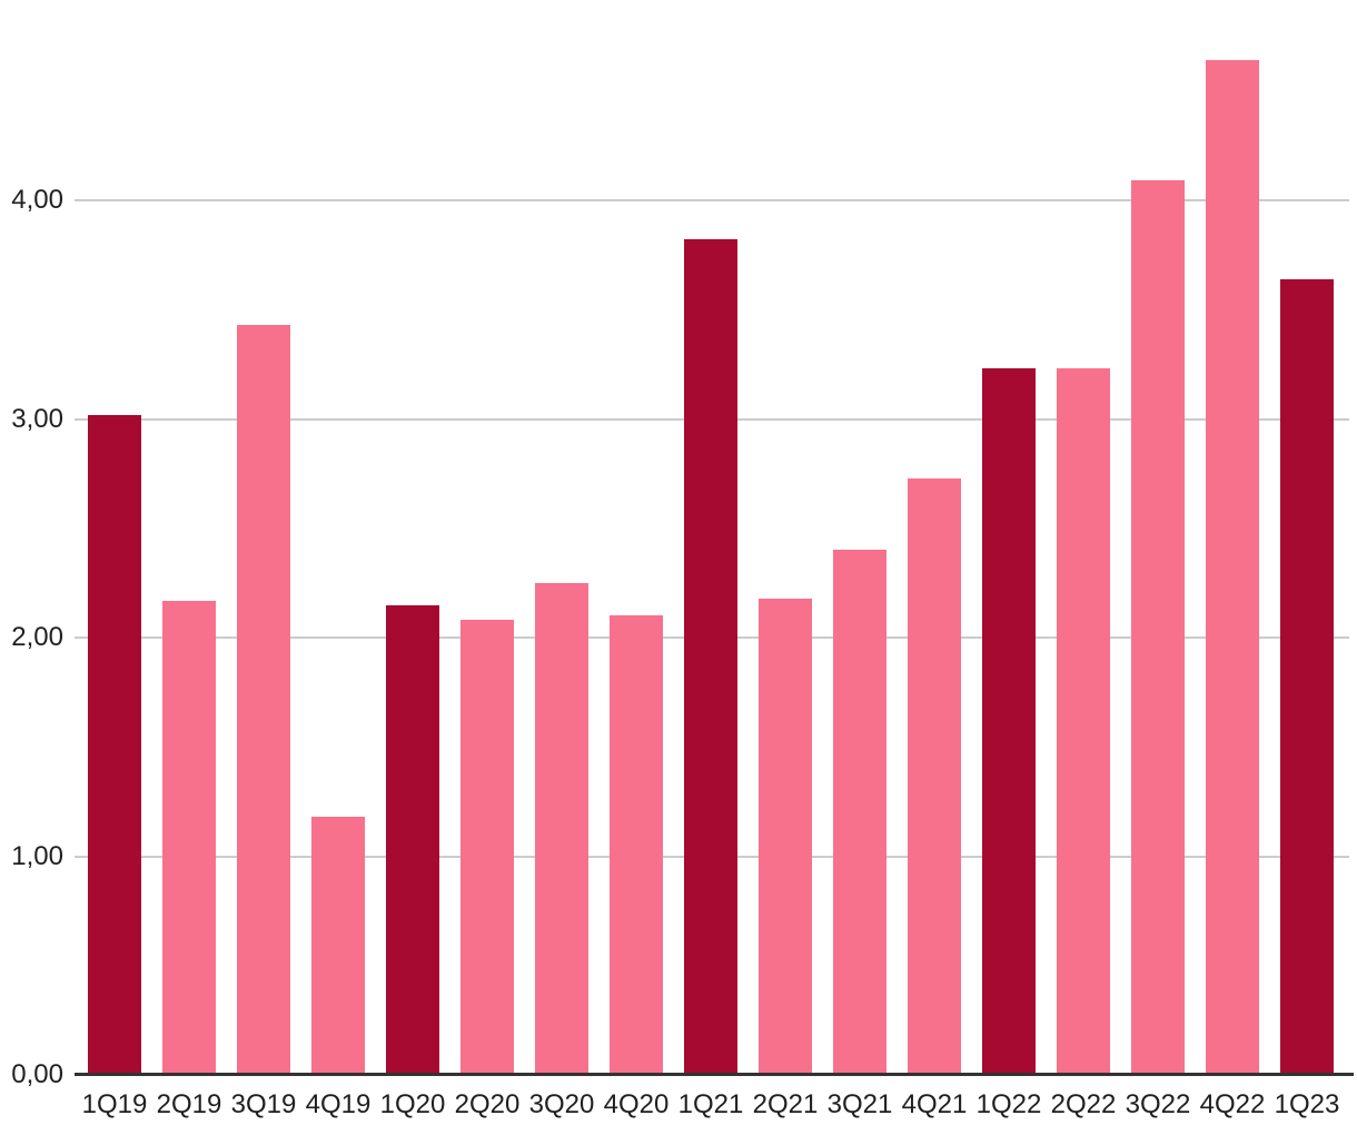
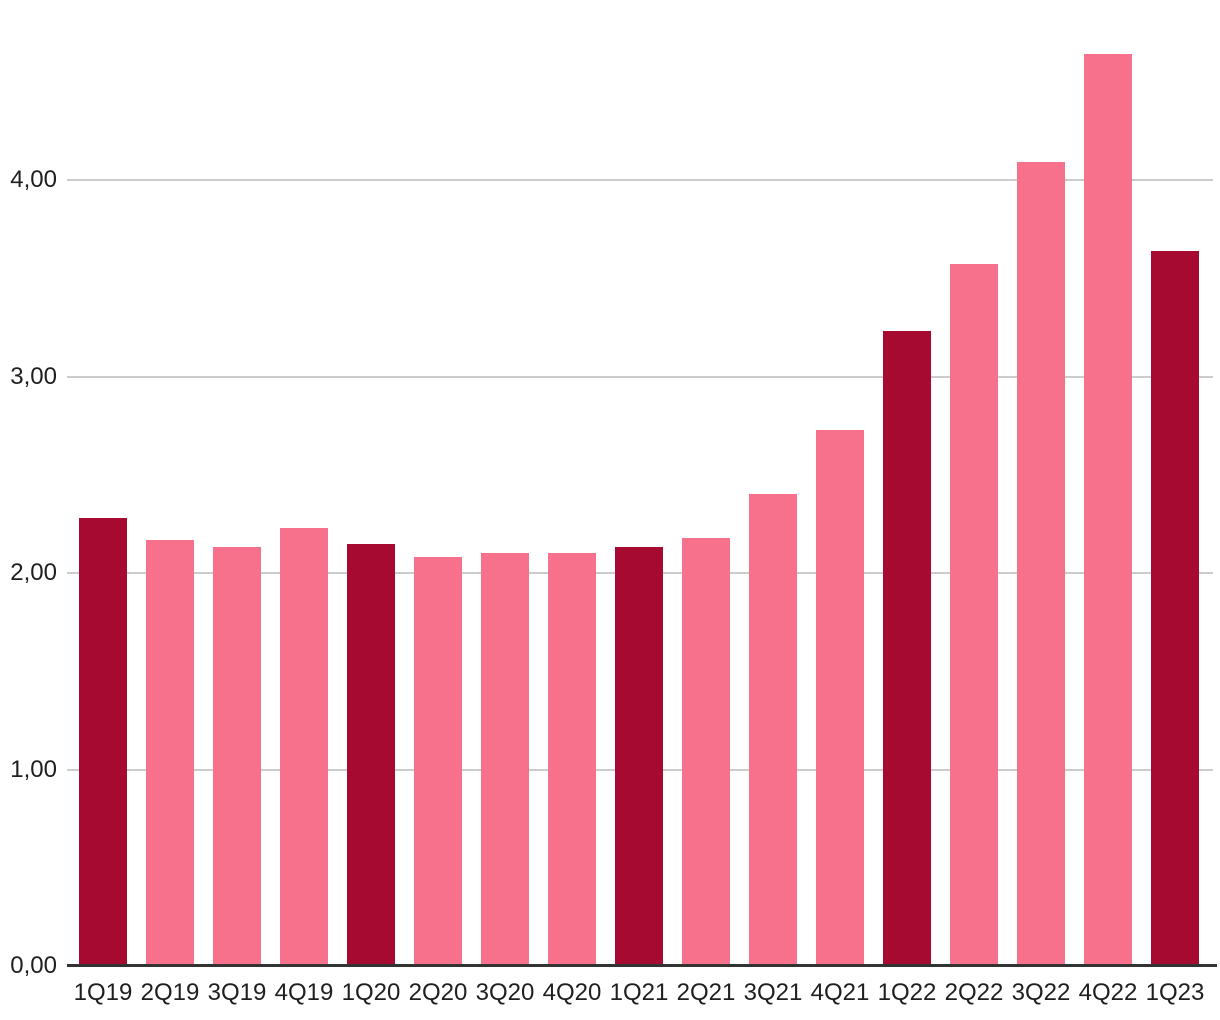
1Q19: 3,02 -> 2,28
3Q19: 3,43 -> 2,13
4Q19: 1,18 -> 2,23
3Q20: 2,25 -> 2,10
1Q21: 3,82 -> 2,13
2Q22: 3,23 -> 3,57
